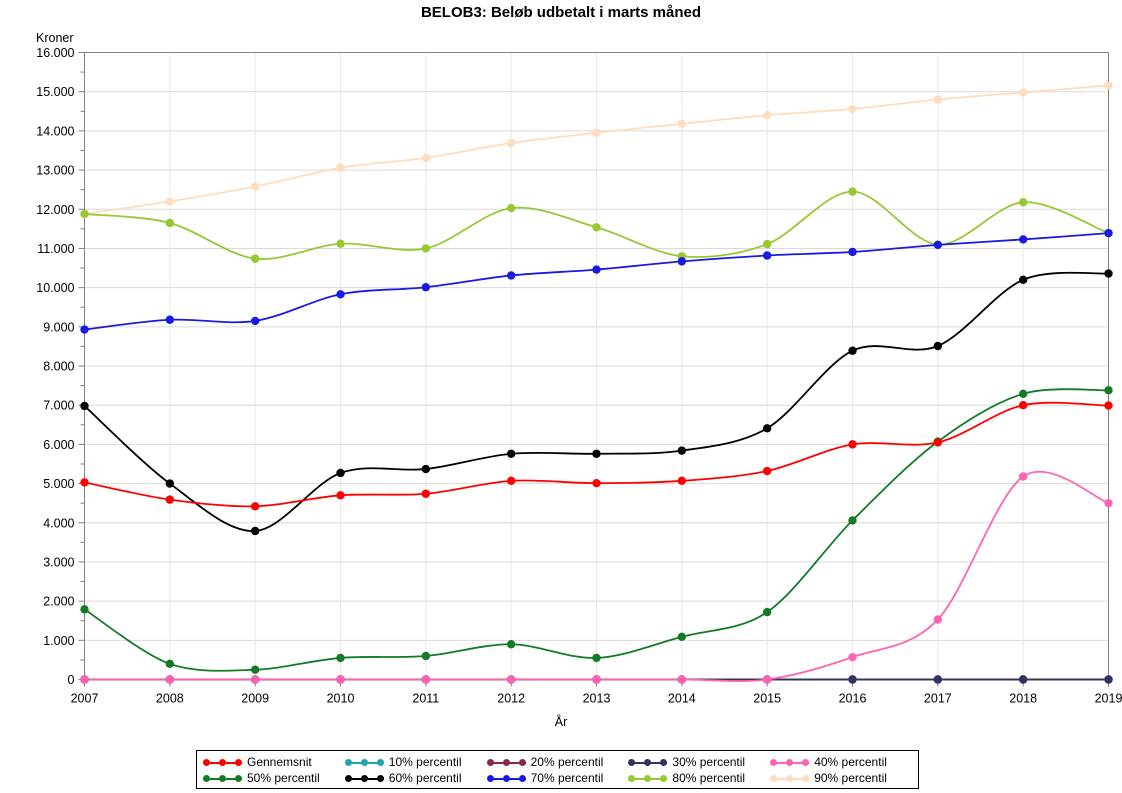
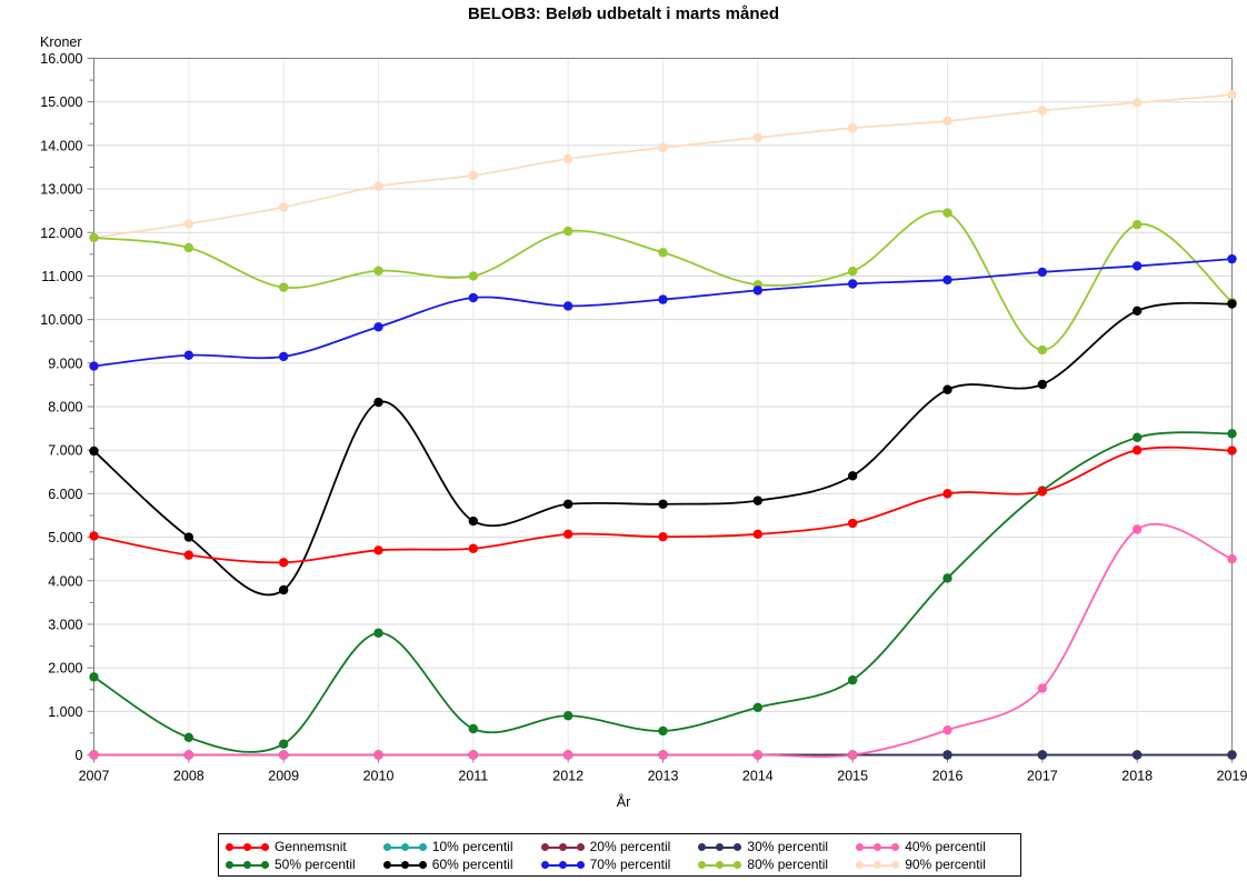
50% percentil/2010: 600 -> 2800
60% percentil/2010: 5300 -> 8100
70% percentil/2011: 10000 -> 10500
80% percentil/2017: 11100 -> 9300
80% percentil/2019: 11400 -> 10400
